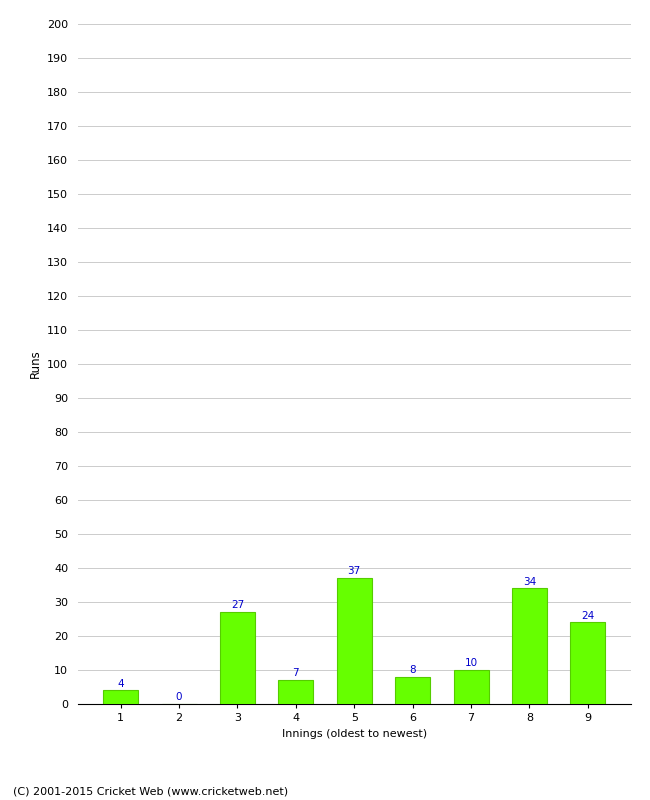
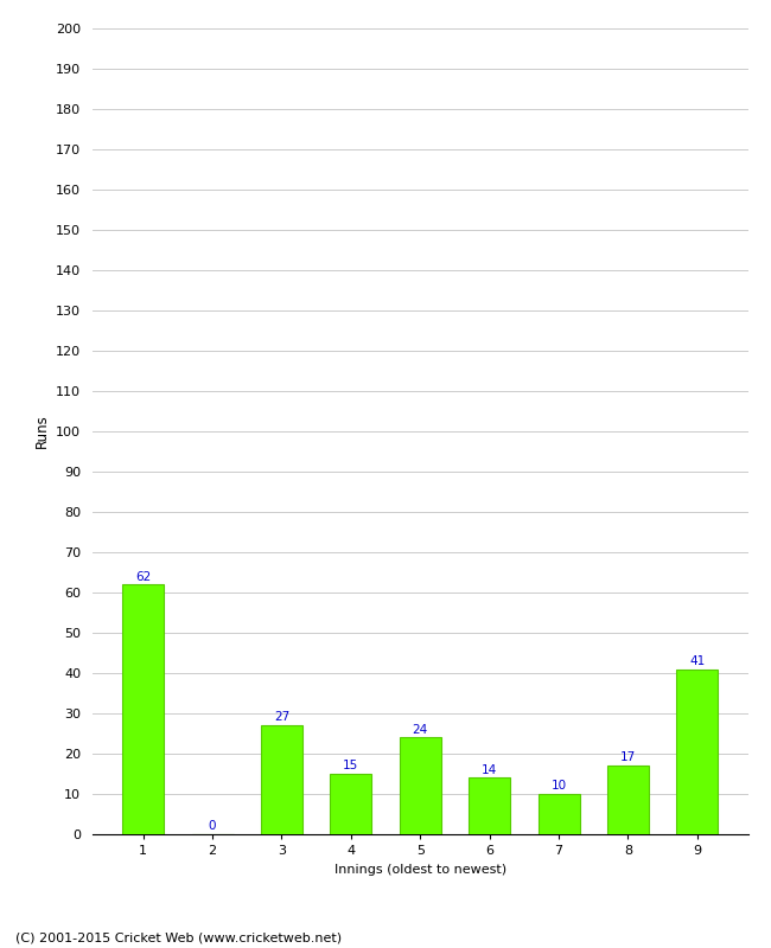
1: 4 -> 62
4: 7 -> 15
5: 37 -> 24
6: 8 -> 14
8: 34 -> 17
9: 24 -> 41
